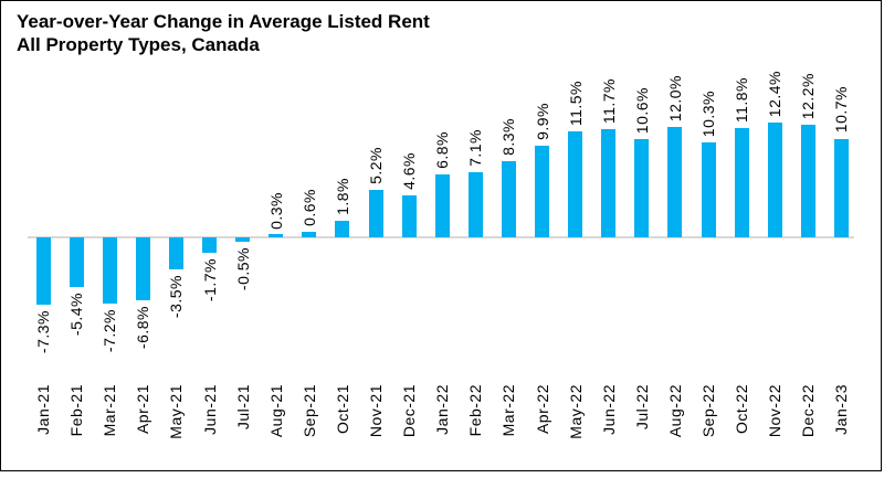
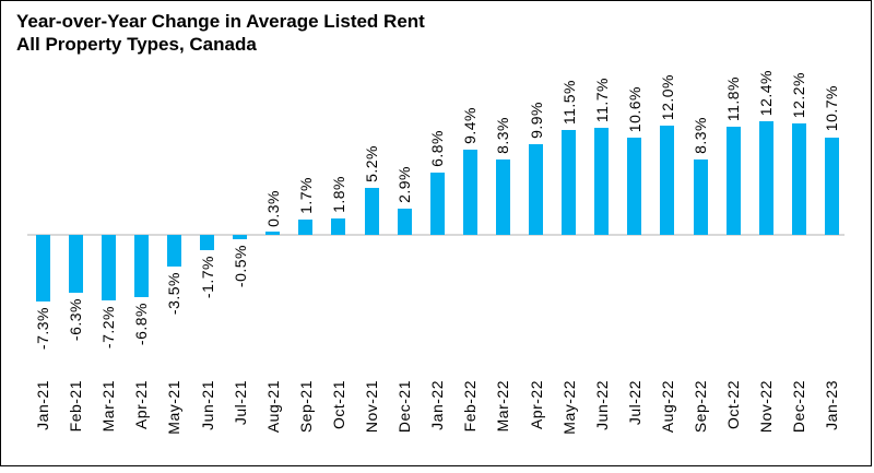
Feb-21: -5.4% -> -6.3%
Sep-21: 0.6% -> 1.7%
Dec-21: 4.6% -> 2.9%
Feb-22: 7.1% -> 9.4%
Sep-22: 10.3% -> 8.3%
